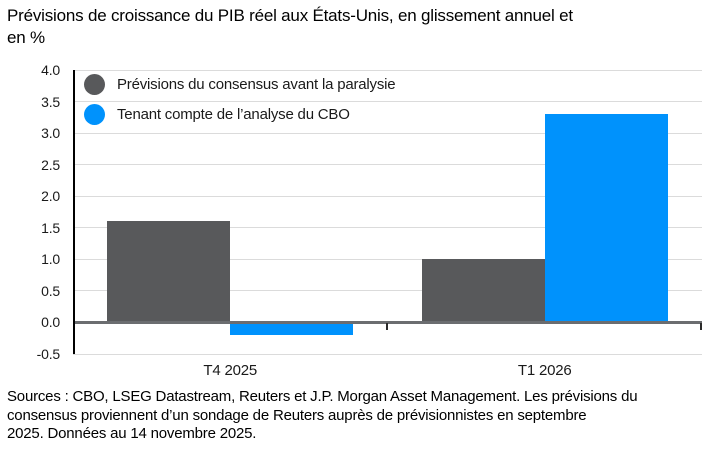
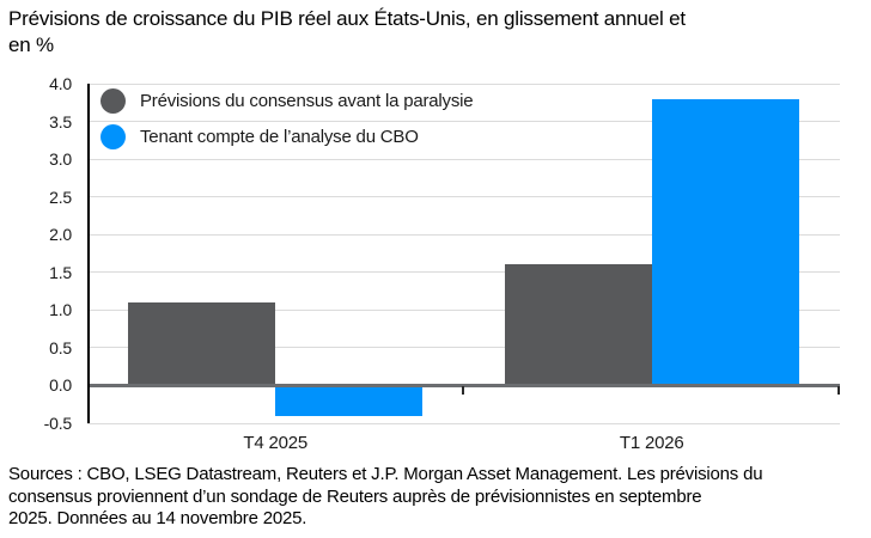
Prévisions du consensus avant la paralysie/T4 2025: 1.6 -> 1.1
Tenant compte de l’analyse du CBO/T4 2025: -0.2 -> -0.4
Prévisions du consensus avant la paralysie/T1 2026: 1.0 -> 1.6
Tenant compte de l’analyse du CBO/T1 2026: 3.3 -> 3.8
